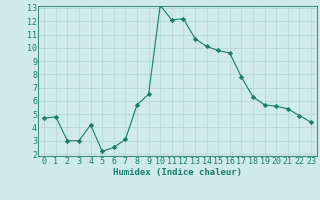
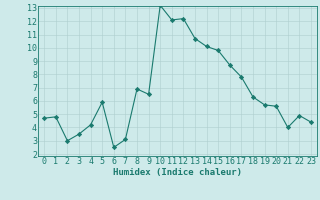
3: 3.0 -> 3.5
5: 2.2 -> 5.9
8: 5.7 -> 6.9
16: 9.6 -> 8.7
21: 5.4 -> 4.0
